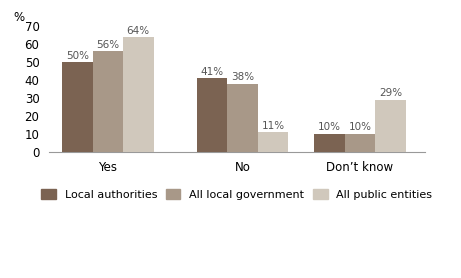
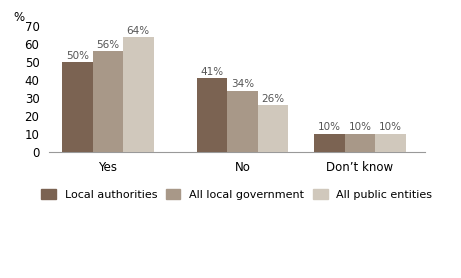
All local government/No: 38% -> 34%
All public entities/No: 11% -> 26%
All public entities/Don’t know: 29% -> 10%
